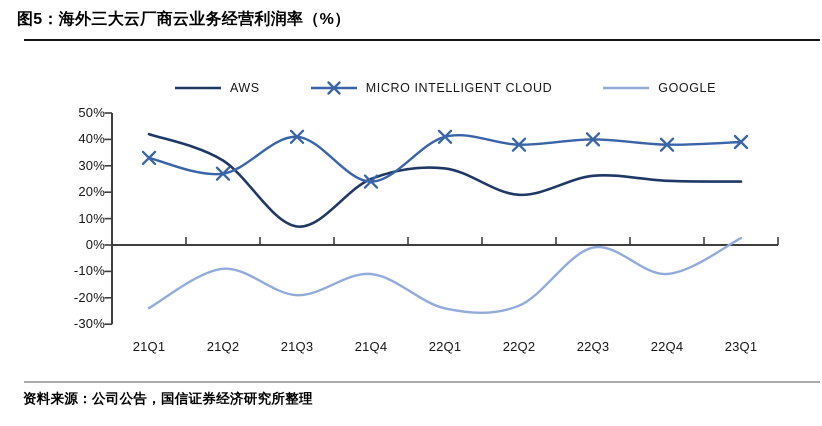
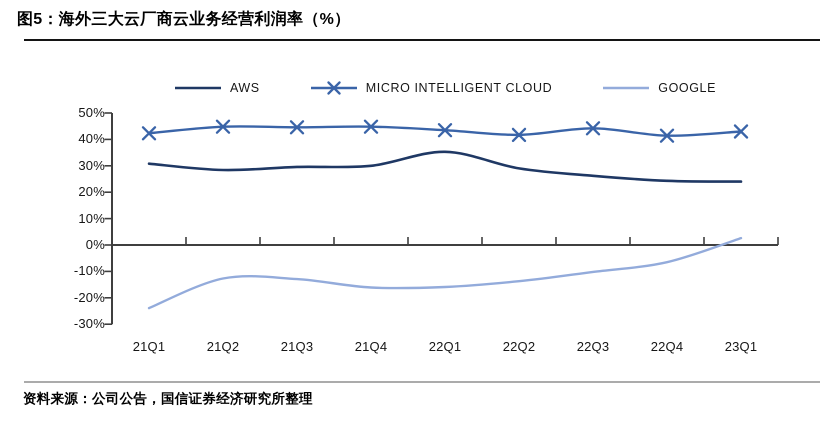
AWS/21Q1: 42% -> 31%
MICRO INTELLIGENT CLOUD/21Q1: 33% -> 42%
AWS/21Q2: 32% -> 28%
MICRO INTELLIGENT CLOUD/21Q2: 27% -> 45%
GOOGLE/21Q2: -9% -> -13%
AWS/21Q3: 7% -> 30%
MICRO INTELLIGENT CLOUD/21Q3: 41% -> 45%
GOOGLE/21Q3: -19% -> -13%
AWS/21Q4: 25% -> 30%
MICRO INTELLIGENT CLOUD/21Q4: 24% -> 45%
GOOGLE/21Q4: -11% -> -16%
AWS/22Q1: 29% -> 35%
MICRO INTELLIGENT CLOUD/22Q1: 41% -> 44%
GOOGLE/22Q1: -24% -> -16%
AWS/22Q2: 19% -> 29%
MICRO INTELLIGENT CLOUD/22Q2: 38% -> 42%
GOOGLE/22Q2: -23% -> -14%
MICRO INTELLIGENT CLOUD/22Q3: 40% -> 44%
GOOGLE/22Q3: -1% -> -10%
MICRO INTELLIGENT CLOUD/22Q4: 38% -> 41%
GOOGLE/22Q4: -11% -> -6%
MICRO INTELLIGENT CLOUD/23Q1: 39% -> 43%
